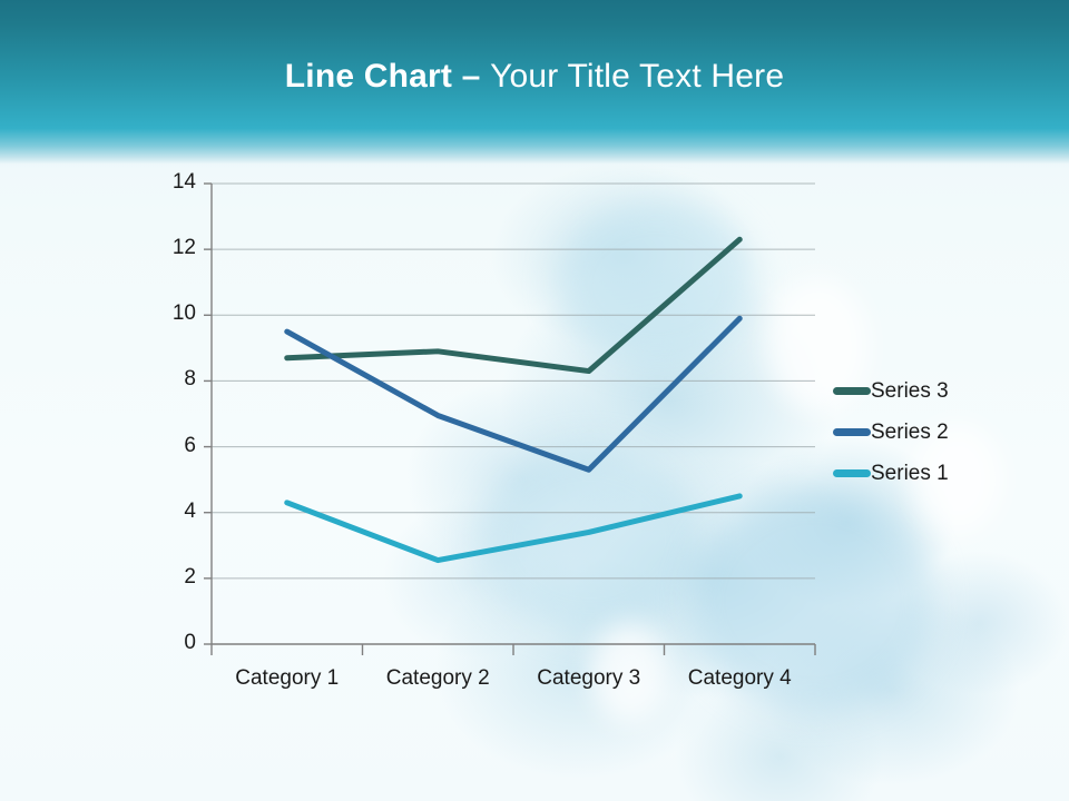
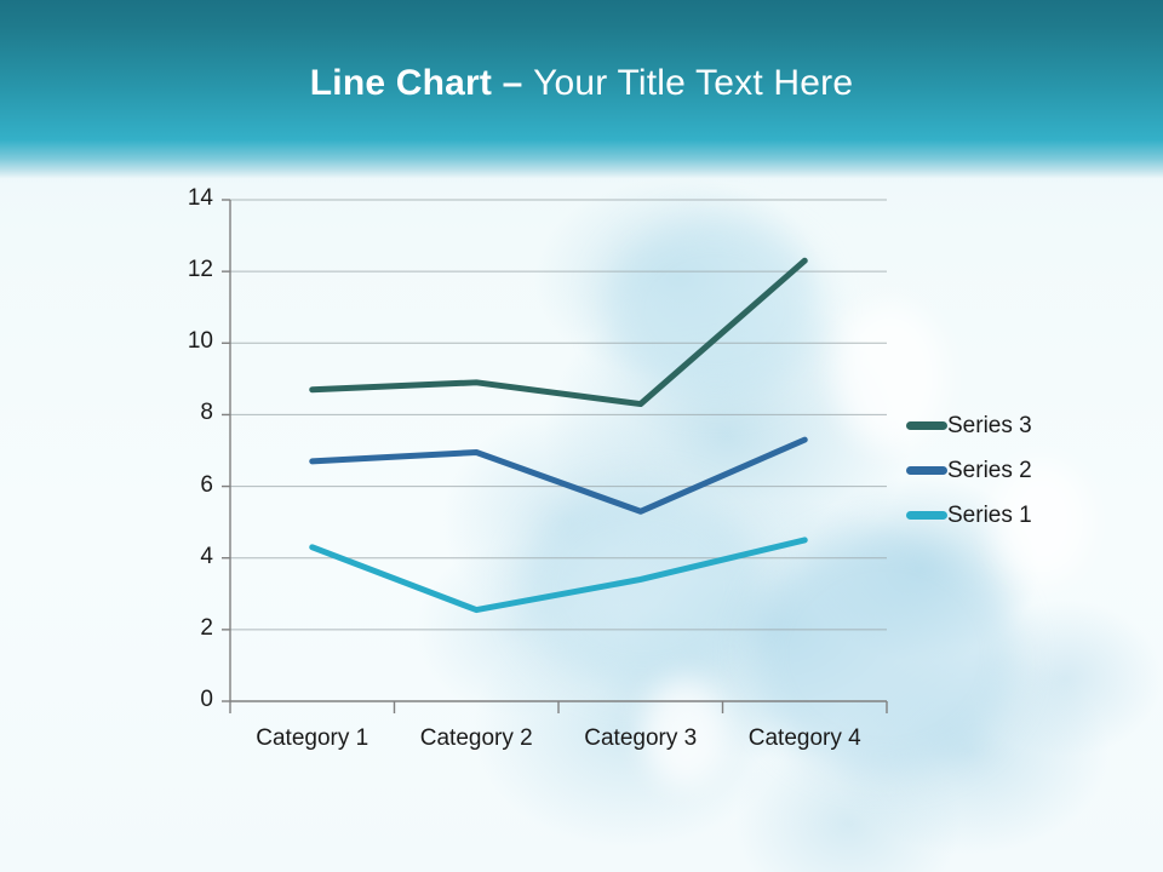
Series 2/Category 1: 9.5 -> 6.7
Series 2/Category 4: 9.9 -> 7.3
